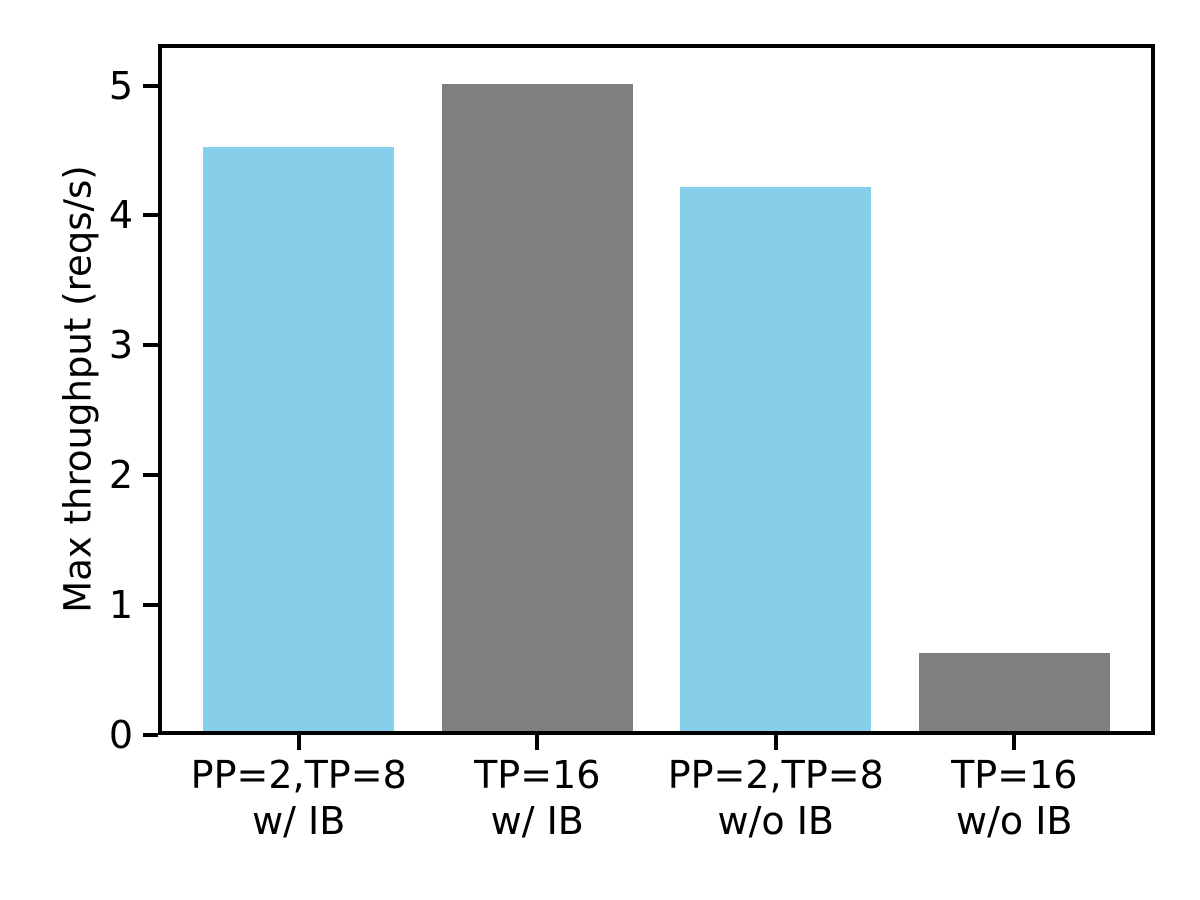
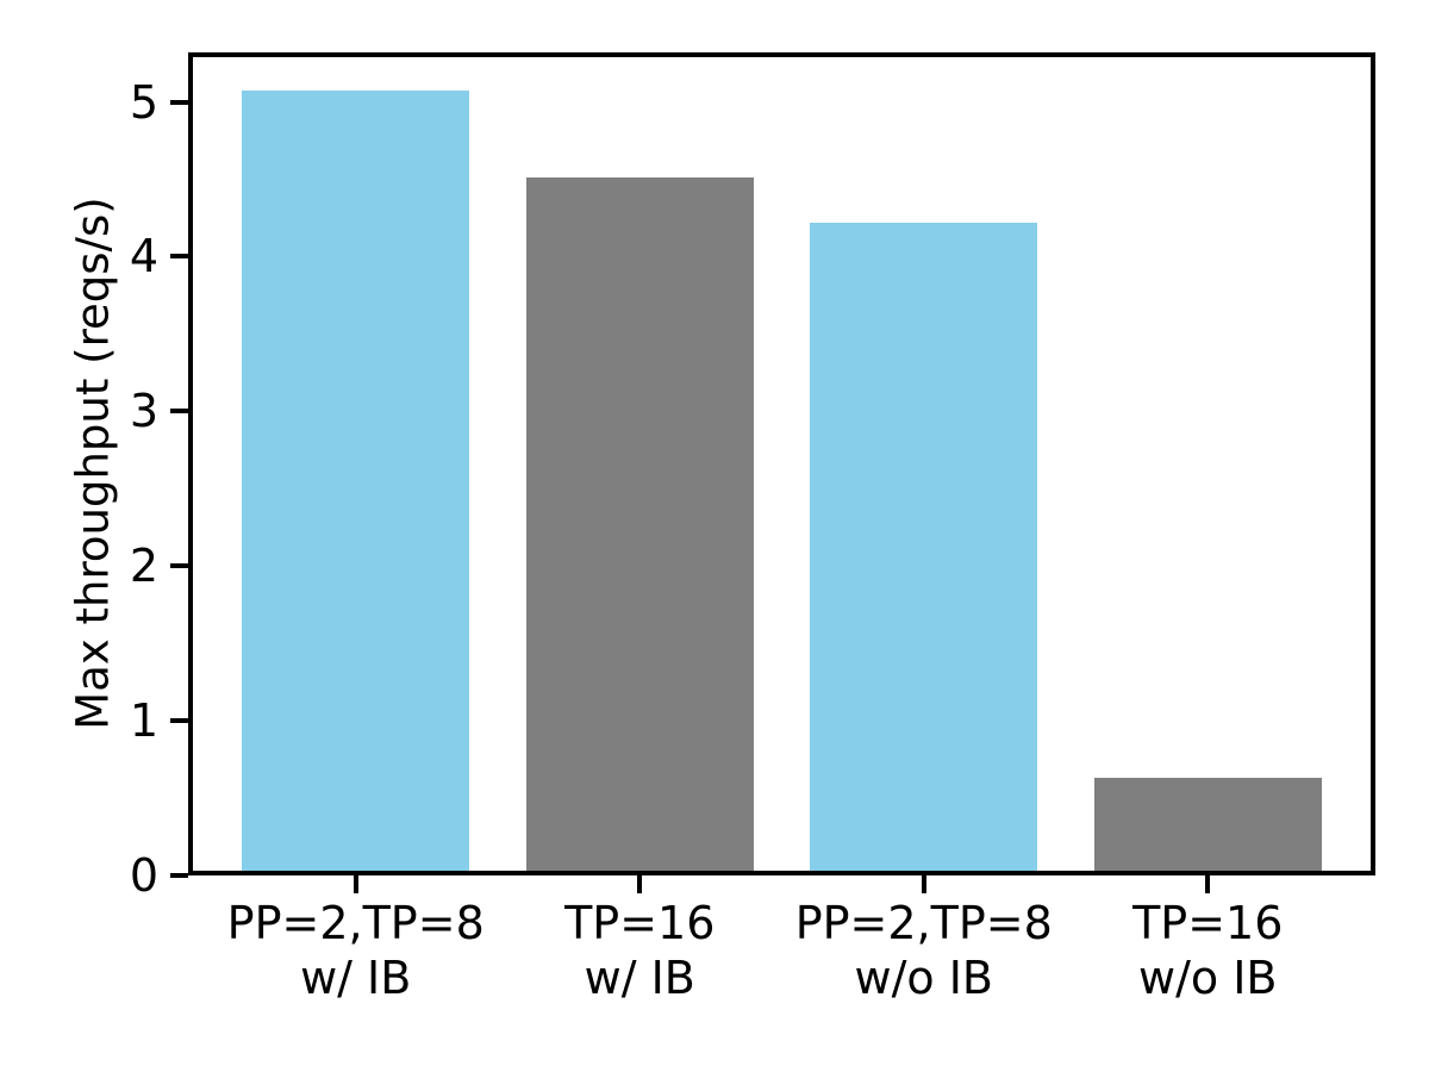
PP=2,TP=8 w/ IB: 4.53 -> 5.07
TP=16 w/ IB: 5.01 -> 4.51
